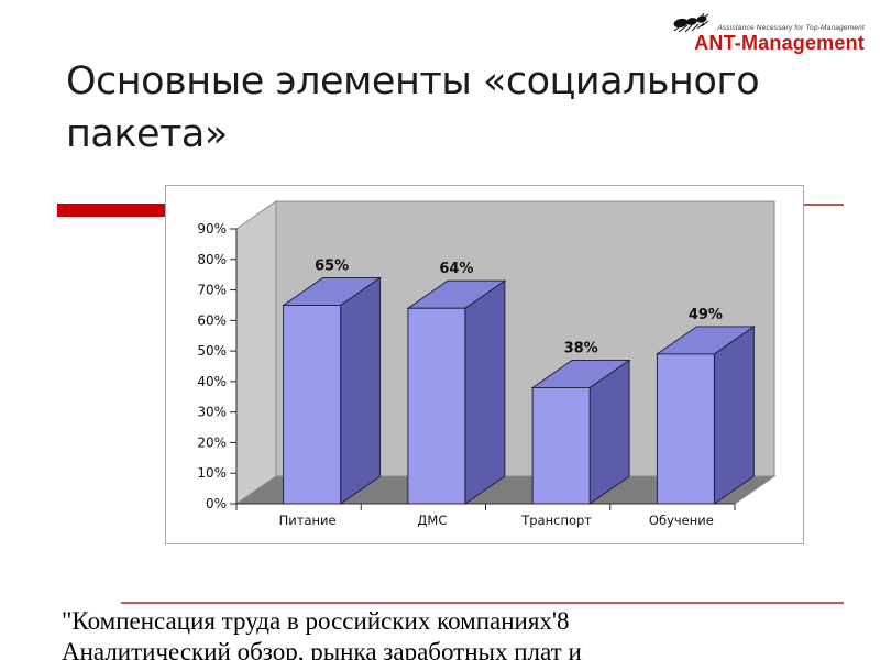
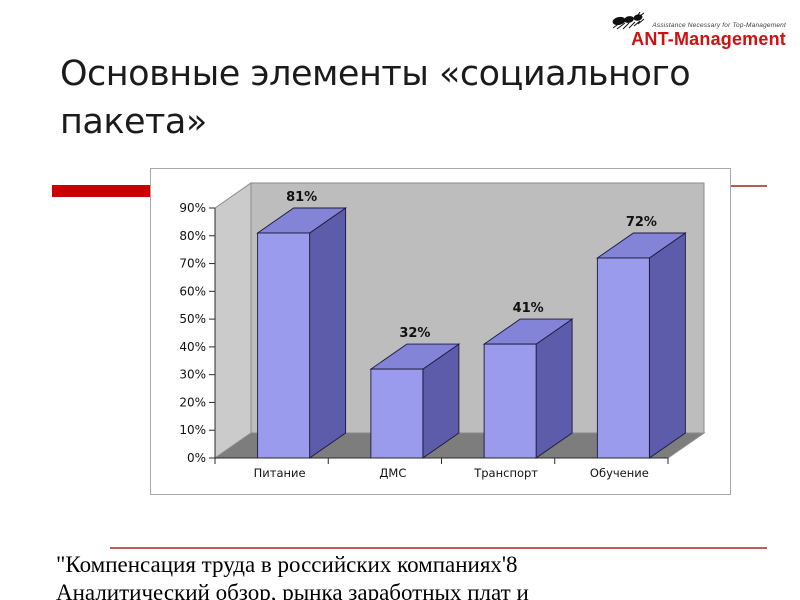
Питание: 65% -> 81%
ДМС: 64% -> 32%
Транспорт: 38% -> 41%
Обучение: 49% -> 72%
